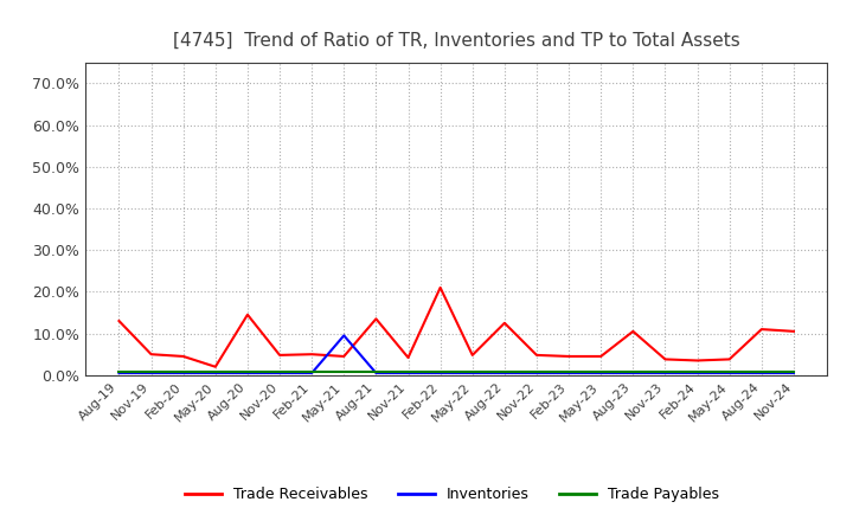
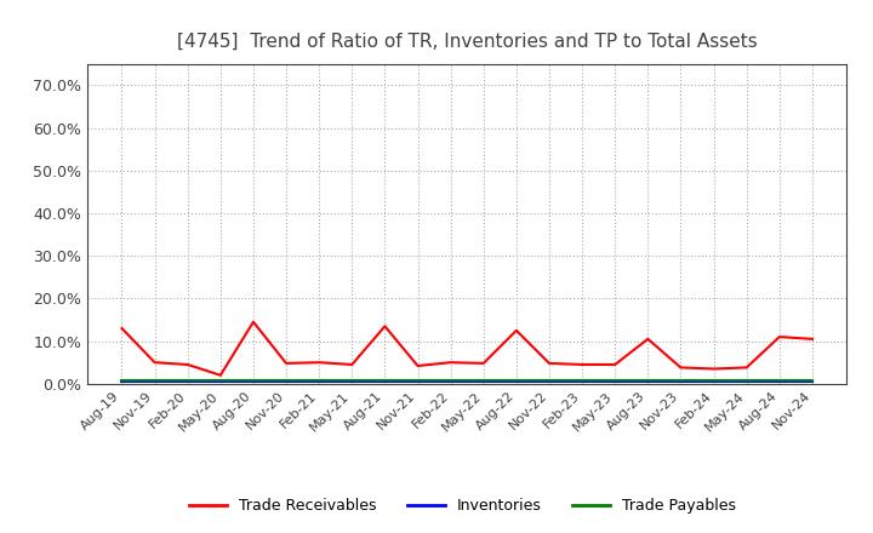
Inventories/May-21: 9.5% -> 0.5%
Trade Receivables/Feb-22: 21.0% -> 5.0%
